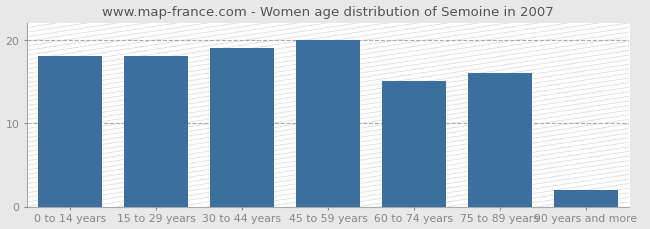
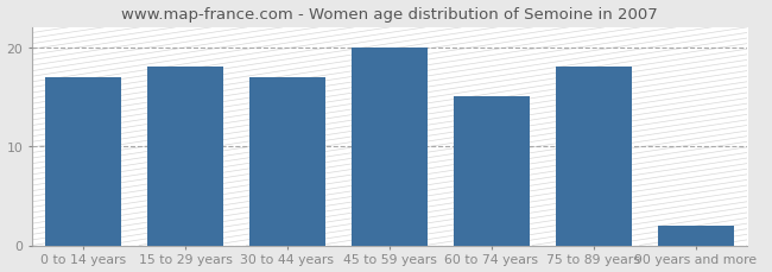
0 to 14 years: 18 -> 17
30 to 44 years: 19 -> 17
75 to 89 years: 16 -> 18
